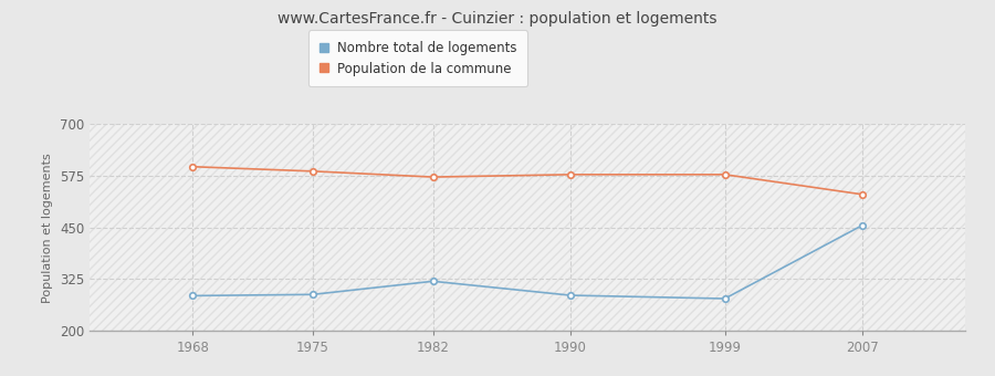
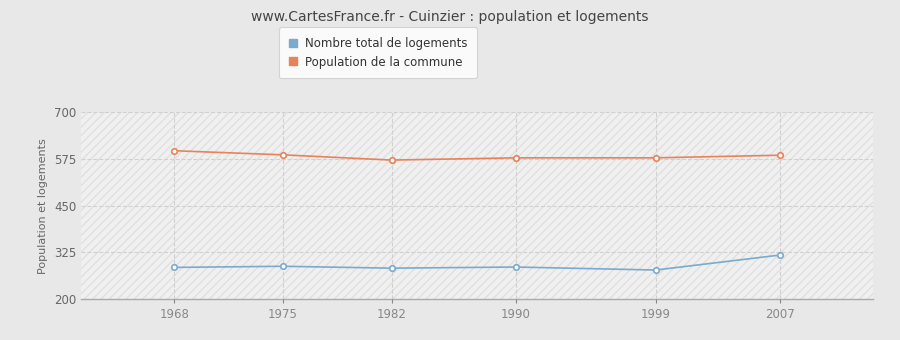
Nombre total de logements/1982: 320 -> 283
Nombre total de logements/2007: 455 -> 318
Population de la commune/2007: 530 -> 585
